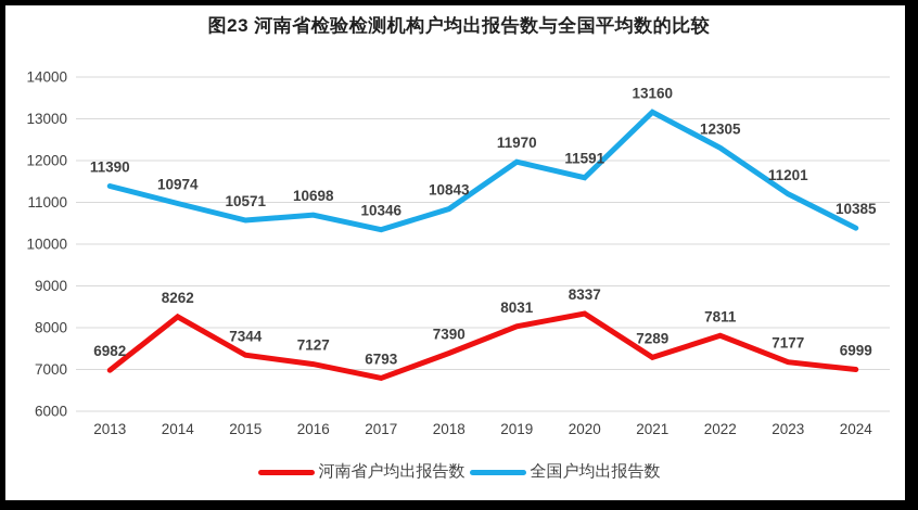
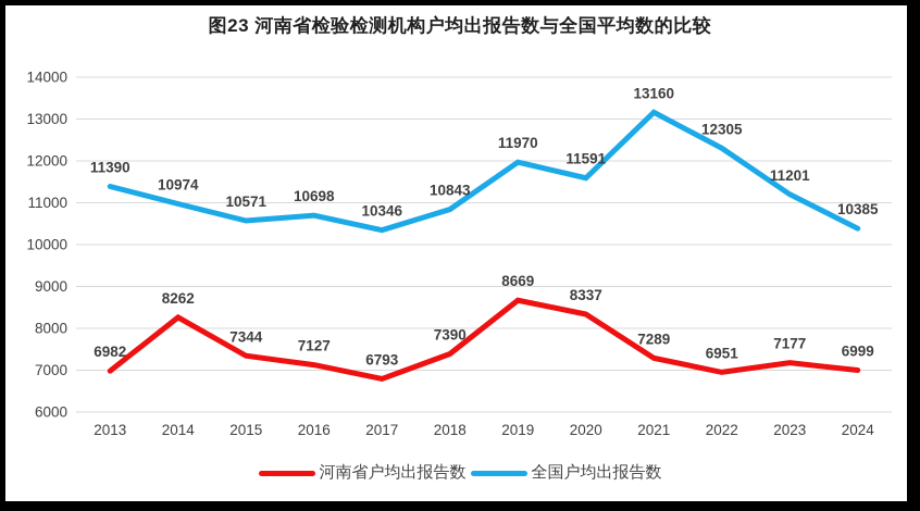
河南省户均出报告数/2019: 8031 -> 8669
河南省户均出报告数/2022: 7811 -> 6951
